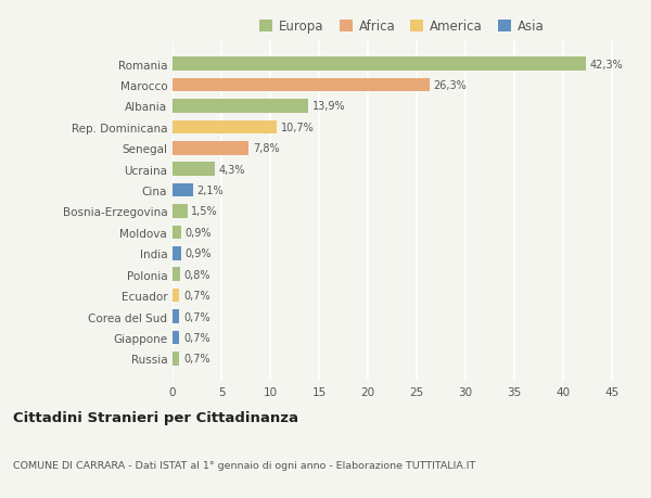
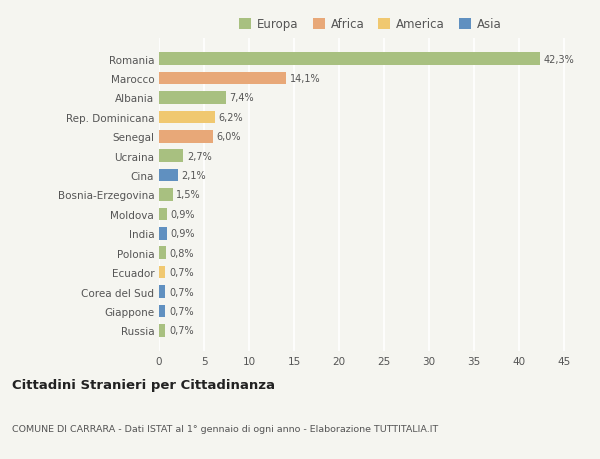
Marocco: 26,3% -> 14,1%
Albania: 13,9% -> 7,4%
Rep. Dominicana: 10,7% -> 6,2%
Senegal: 7,8% -> 6,0%
Ucraina: 4,3% -> 2,7%
